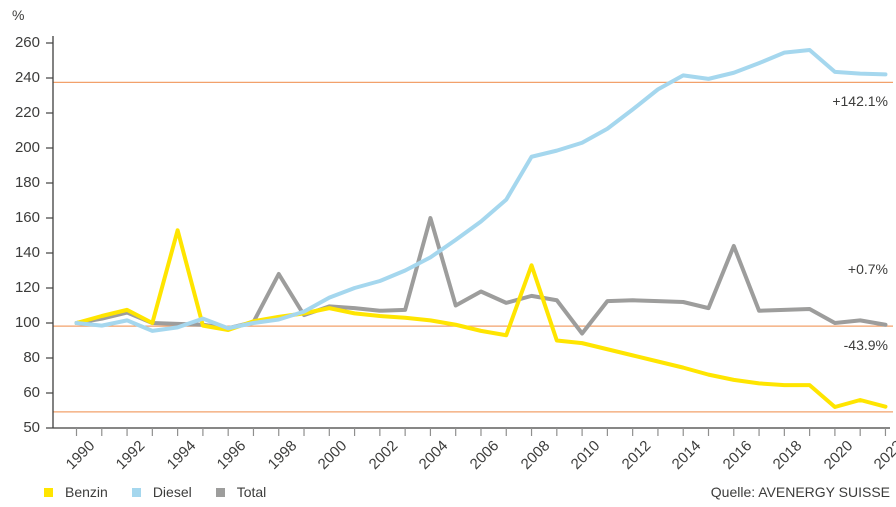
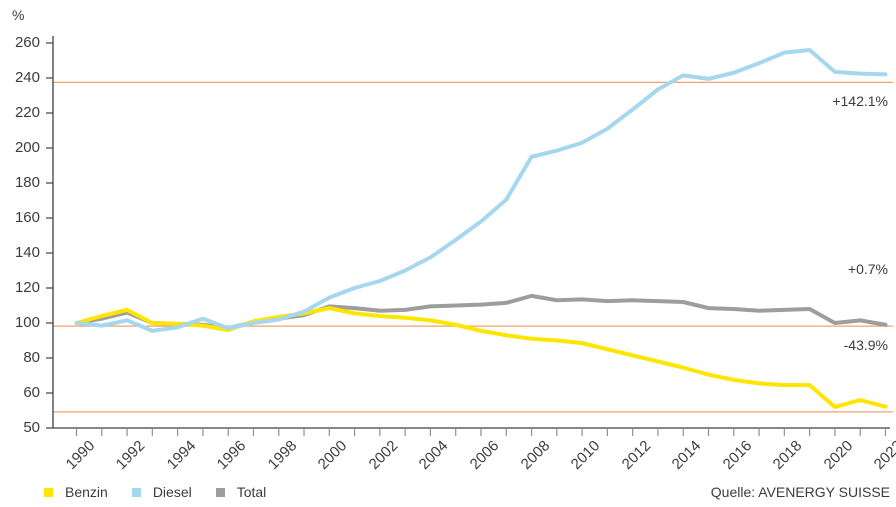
Benzin/1994: 153 -> 100
Total/1998: 128 -> 102
Total/2004: 160 -> 110
Total/2006: 118 -> 110
Benzin/2008: 133 -> 91
Total/2010: 94 -> 114
Total/2016: 144 -> 108
